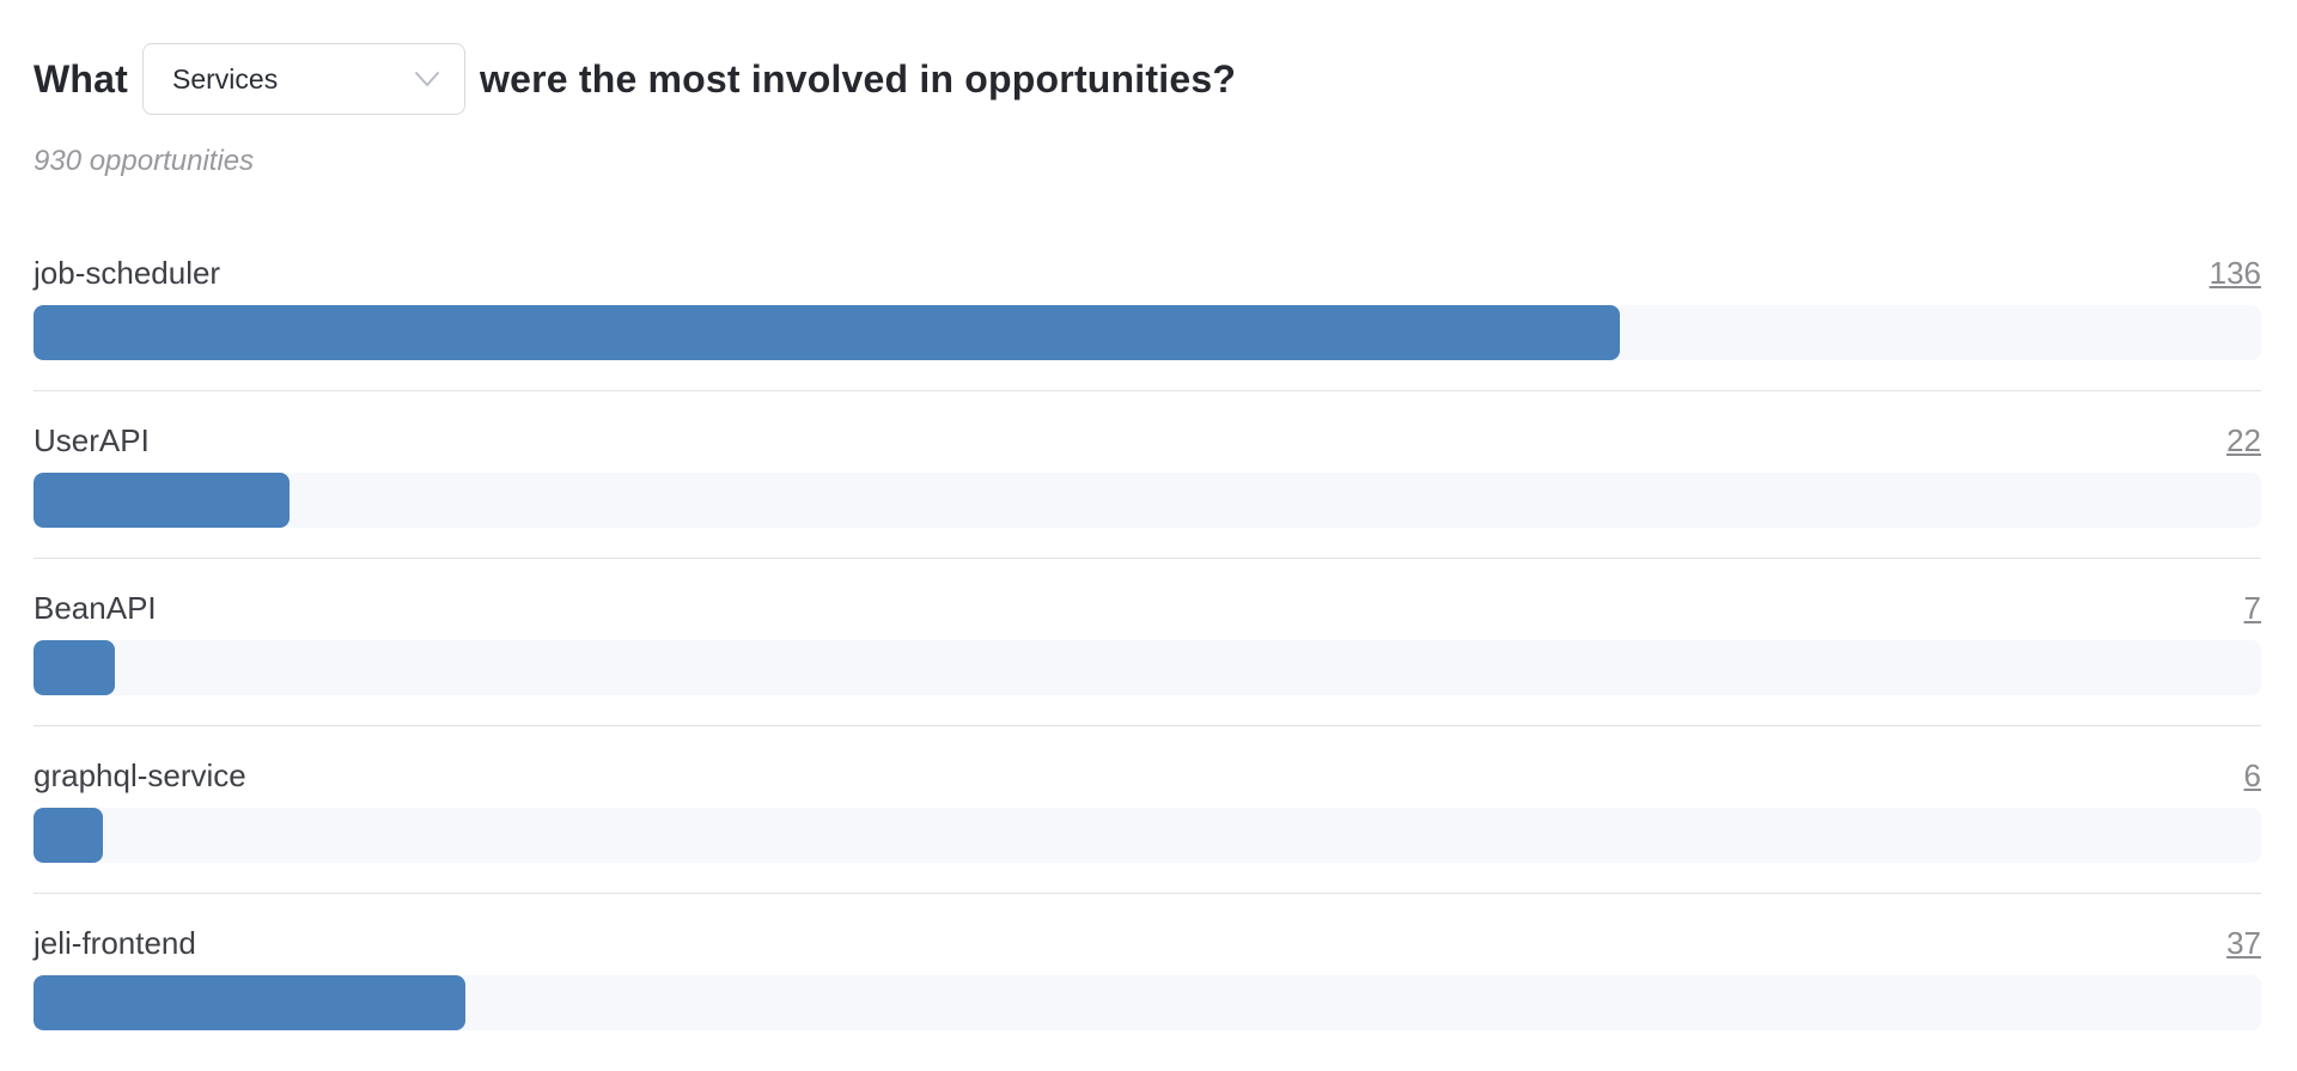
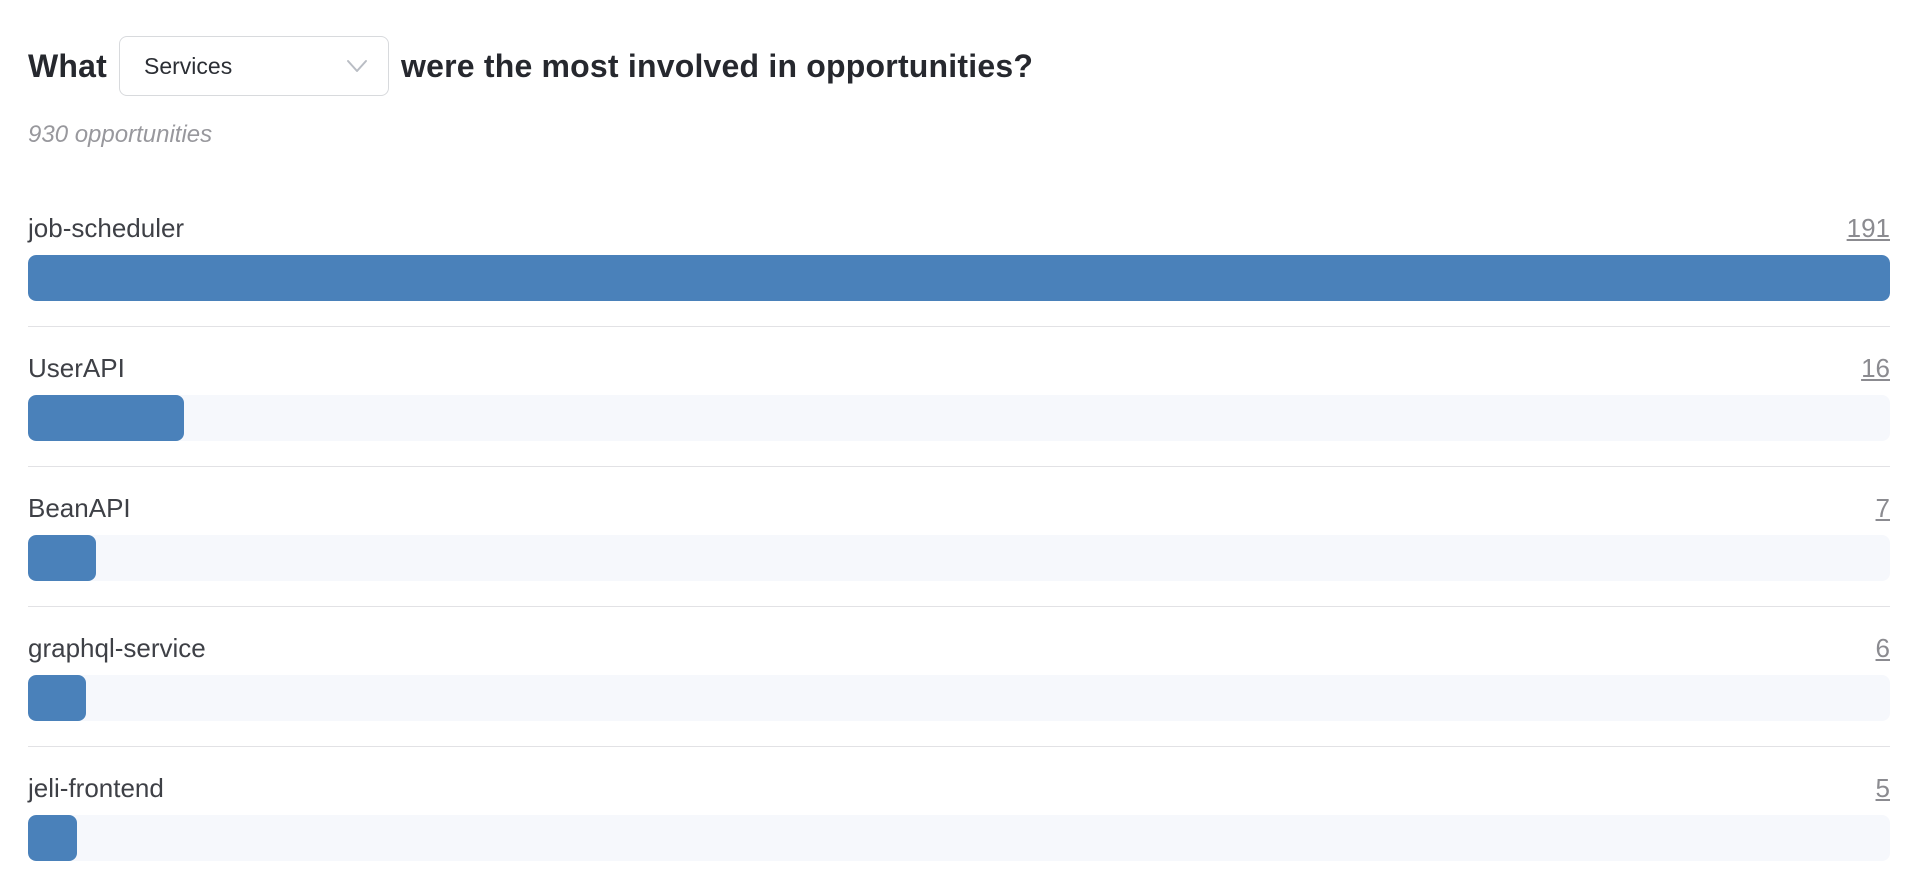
job-scheduler: 136 -> 191
UserAPI: 22 -> 16
jeli-frontend: 37 -> 5
